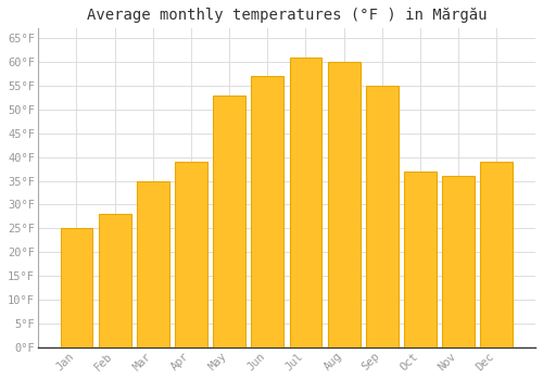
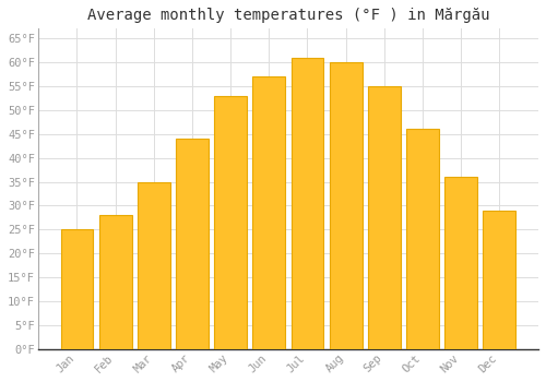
Apr: 39°F -> 44°F
Oct: 37°F -> 46°F
Dec: 39°F -> 29°F
